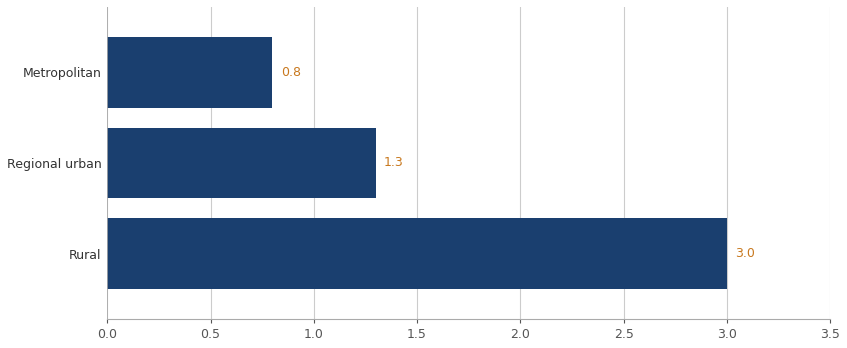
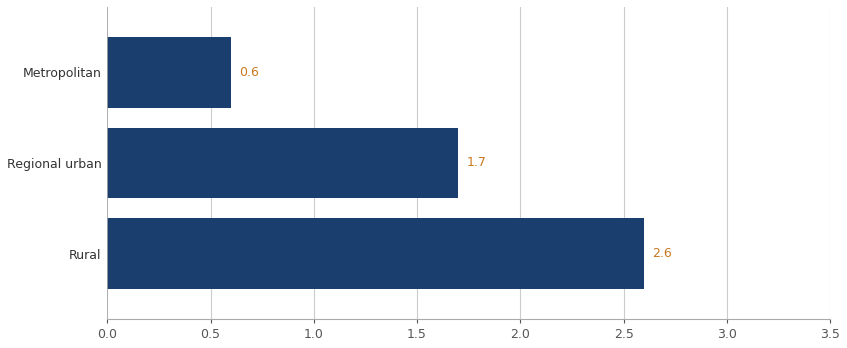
Metropolitan: 0.8 -> 0.6
Regional urban: 1.3 -> 1.7
Rural: 3.0 -> 2.6
